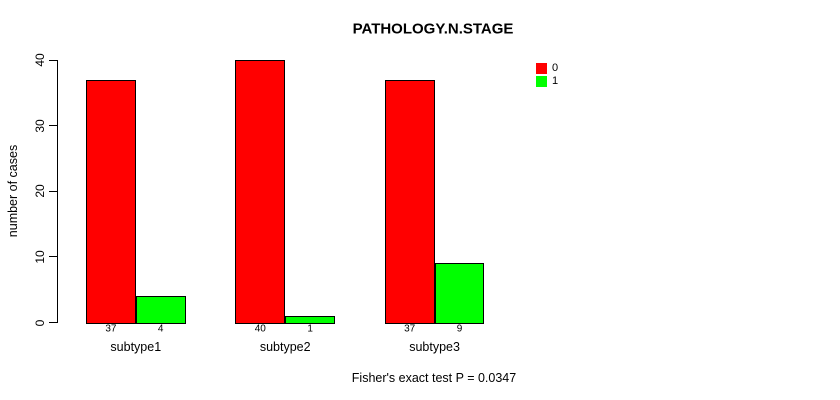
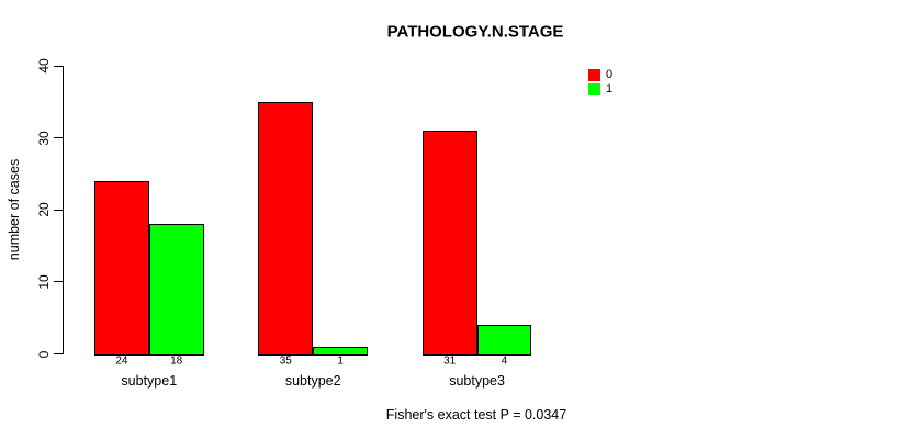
0/subtype1: 37 -> 24
1/subtype1: 4 -> 18
0/subtype2: 40 -> 35
0/subtype3: 37 -> 31
1/subtype3: 9 -> 4
